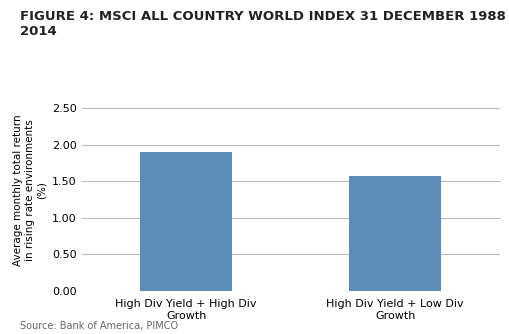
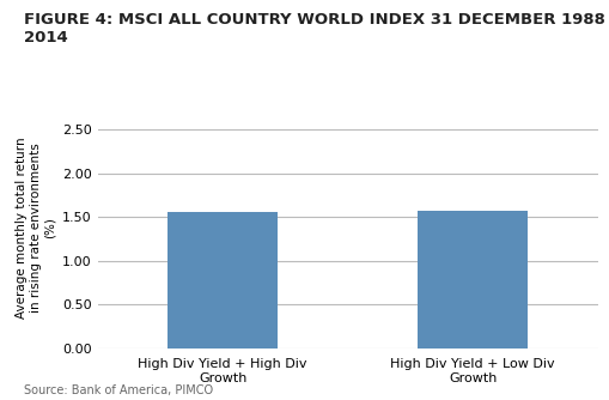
High Div Yield + High Div Growth: 1.90 -> 1.56
